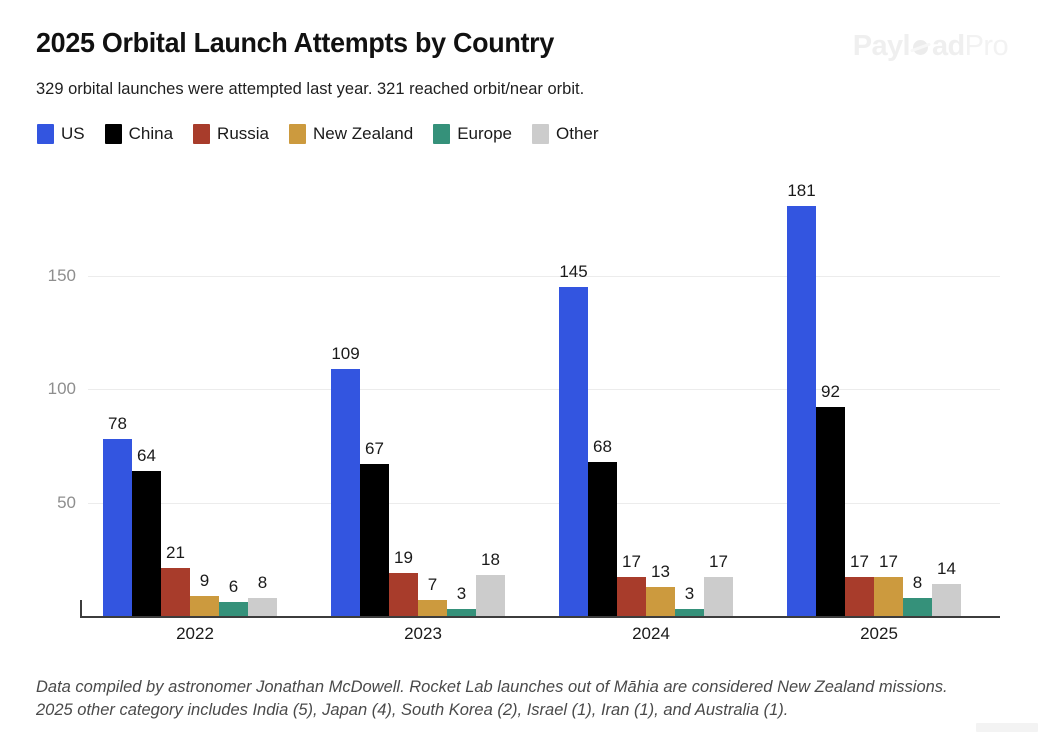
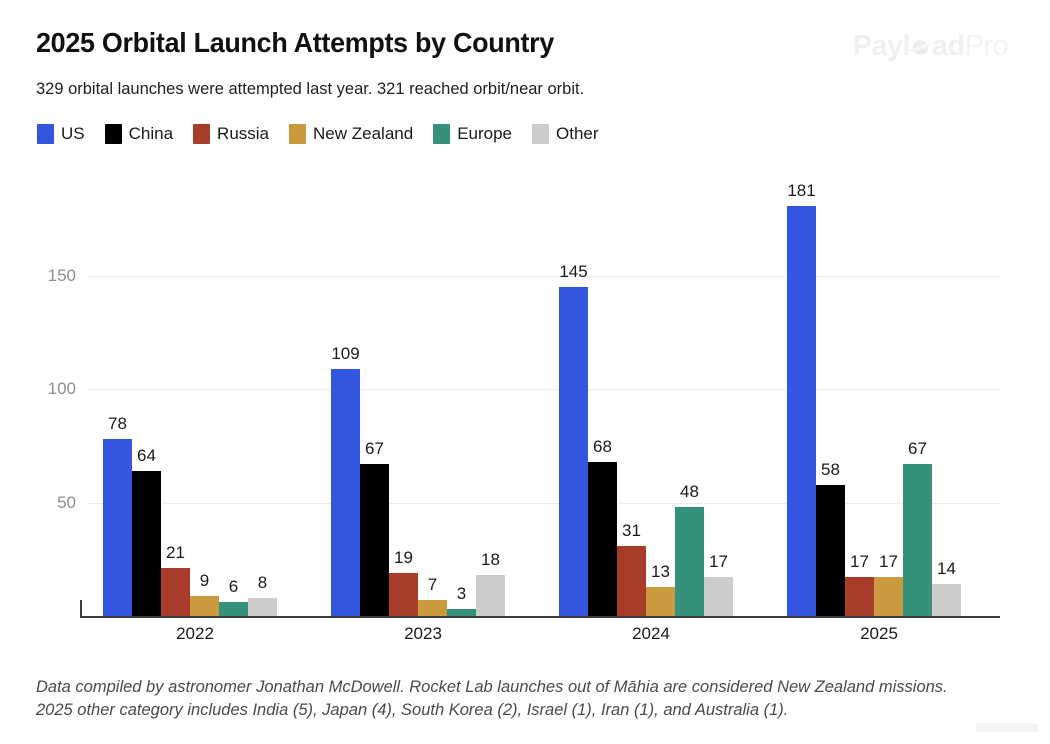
Russia/2024: 17 -> 31
Europe/2024: 3 -> 48
China/2025: 92 -> 58
Europe/2025: 8 -> 67
